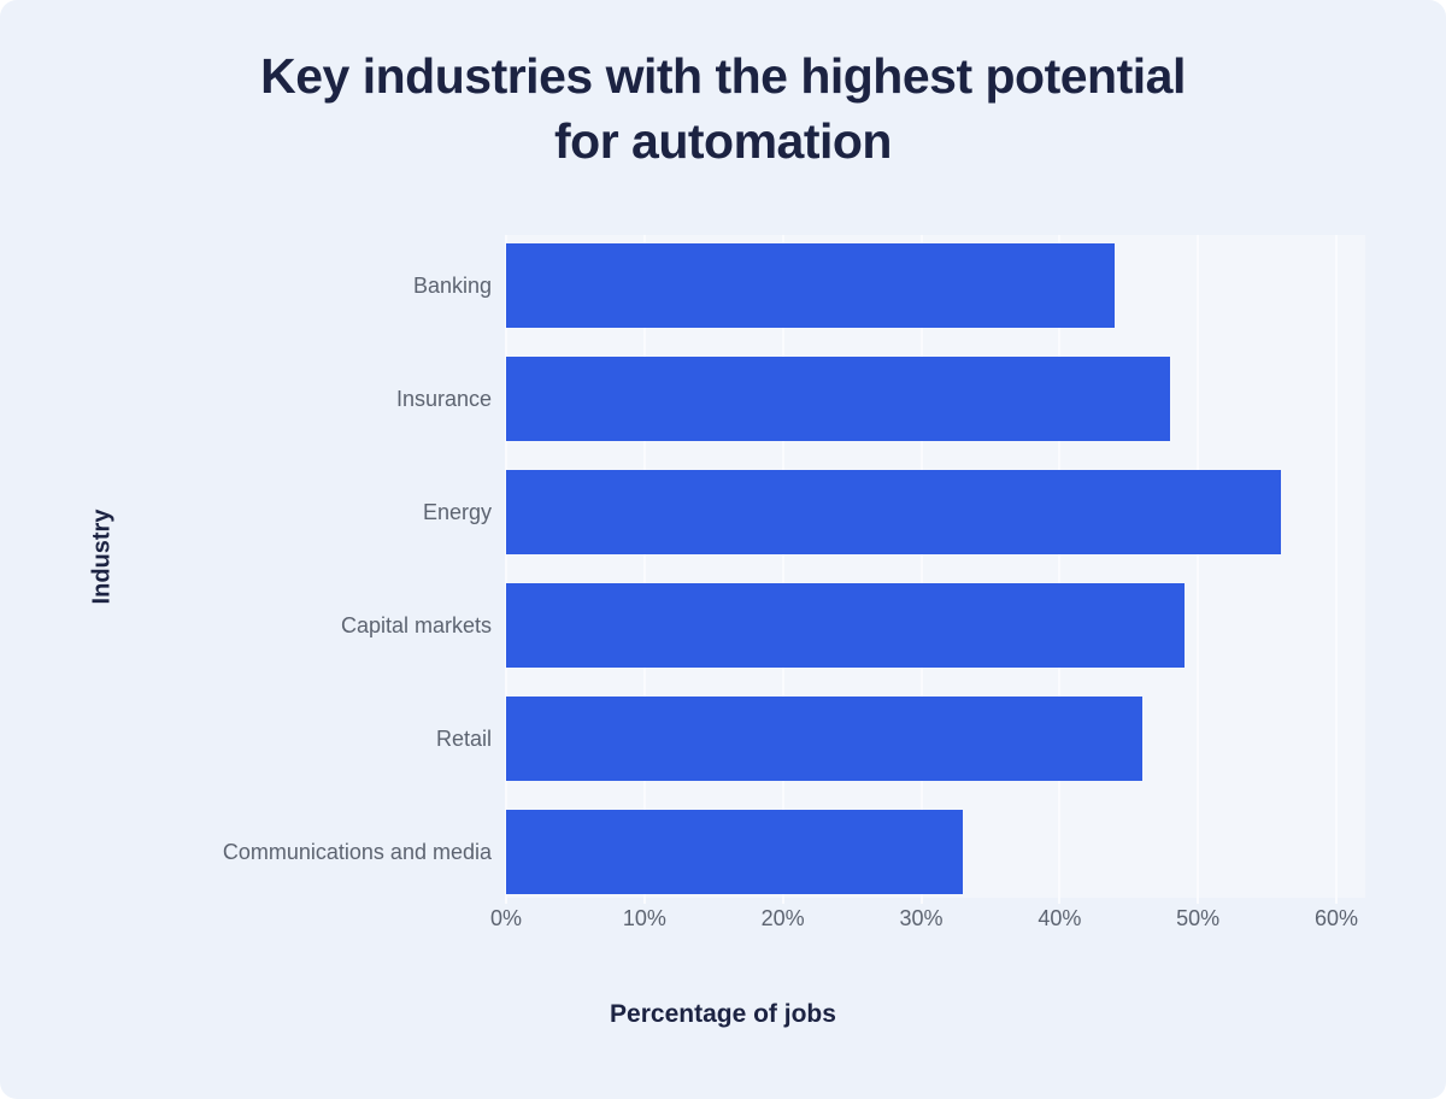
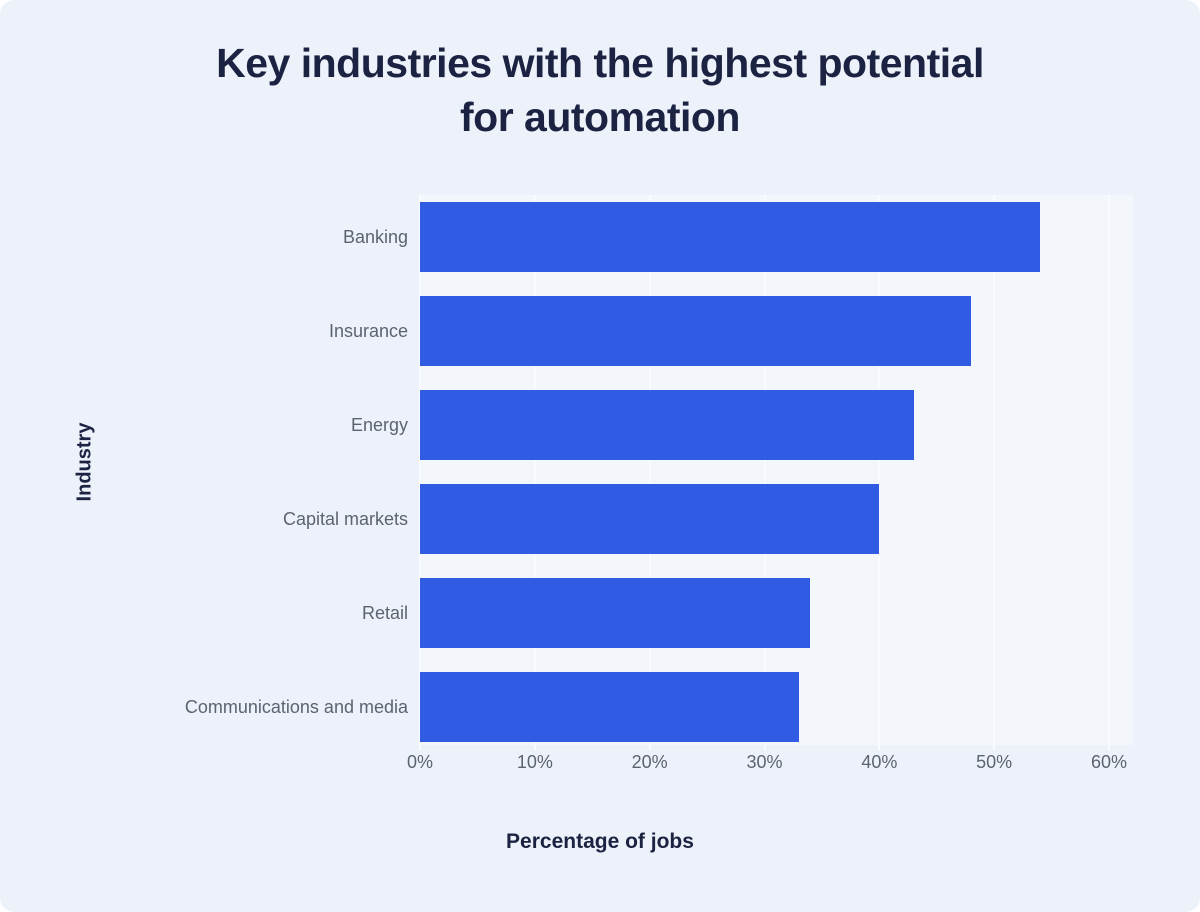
Banking: 44% -> 54%
Energy: 56% -> 43%
Capital markets: 49% -> 40%
Retail: 46% -> 34%
